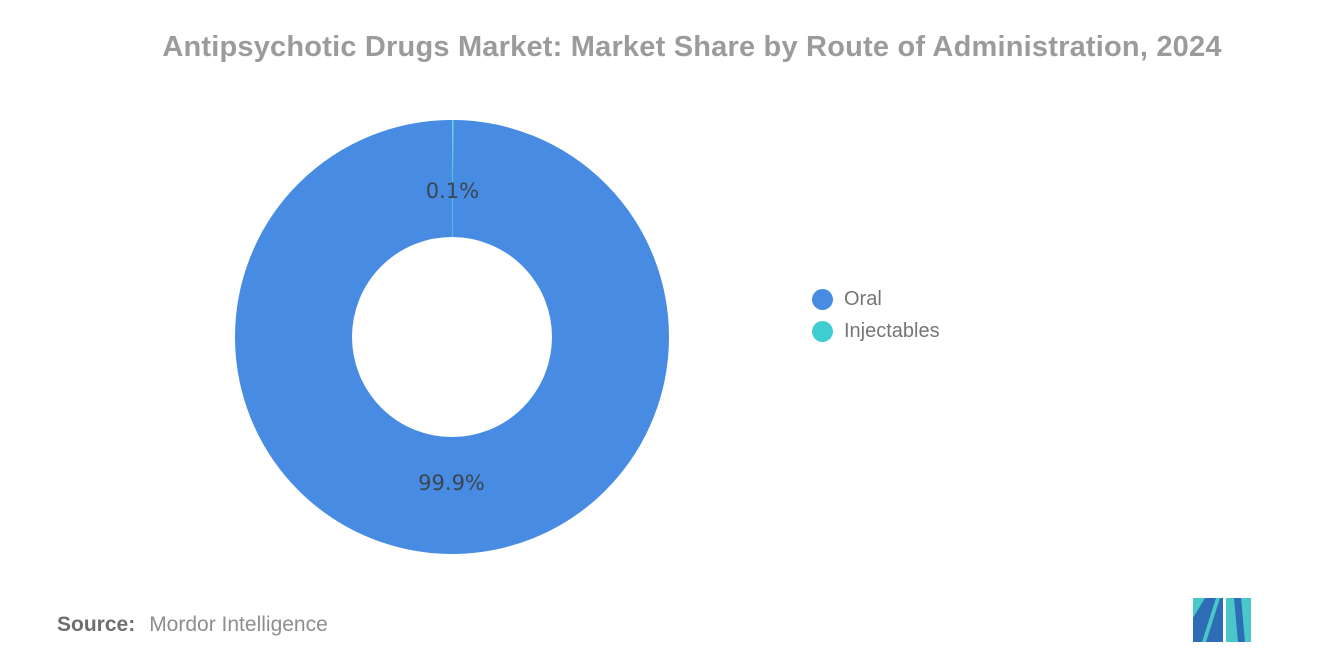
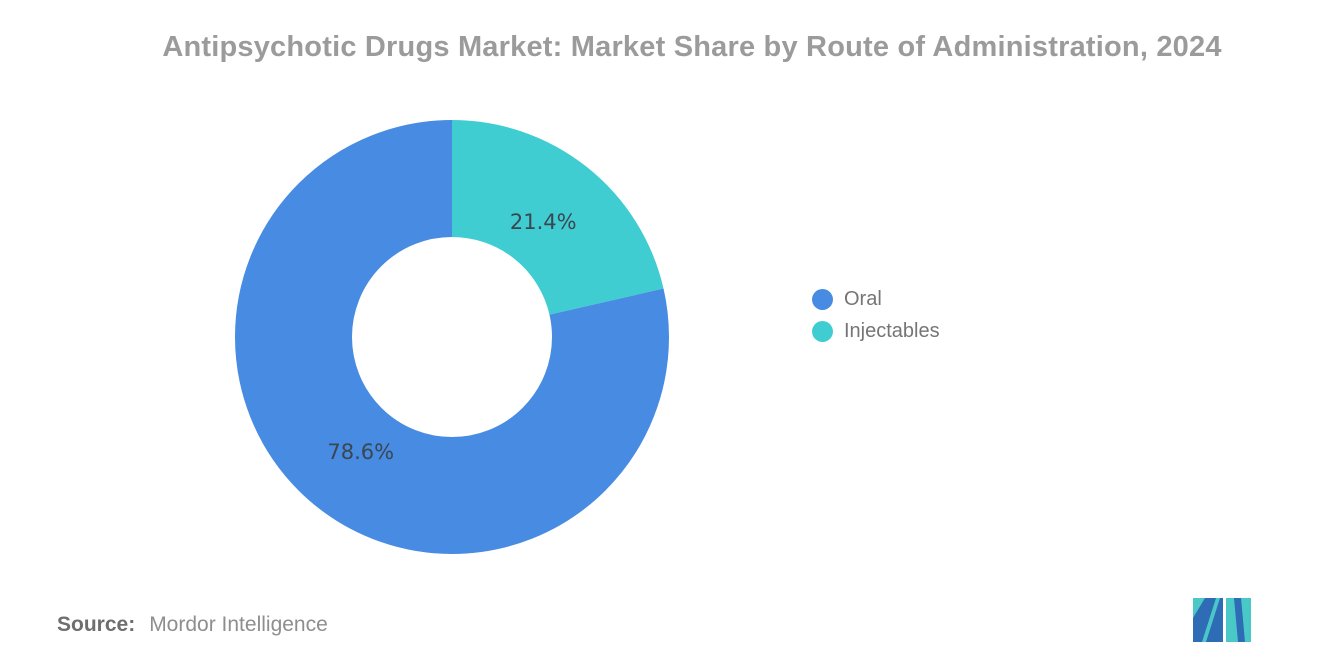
Oral: 99.9% -> 78.6%
Injectables: 0.1% -> 21.4%
